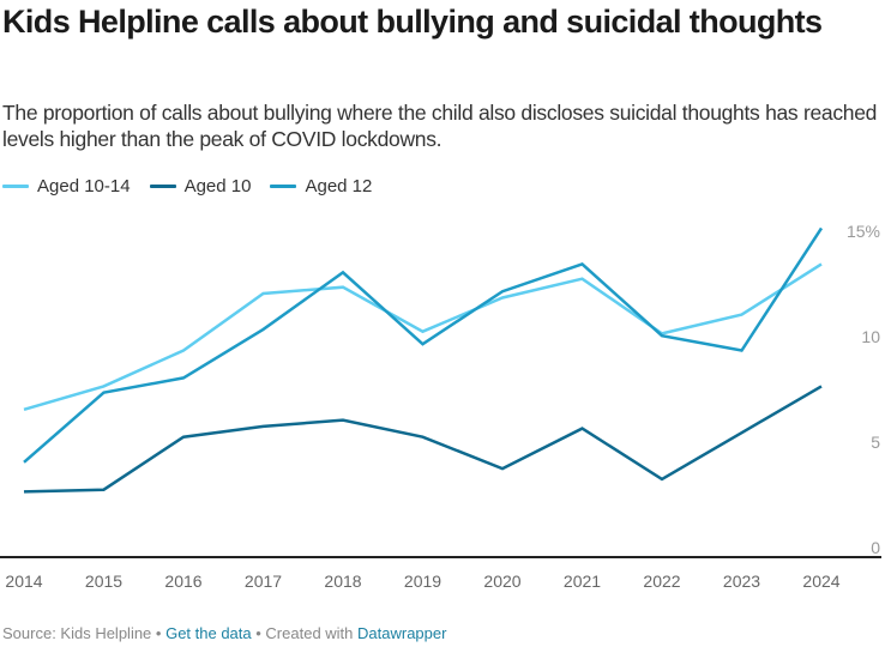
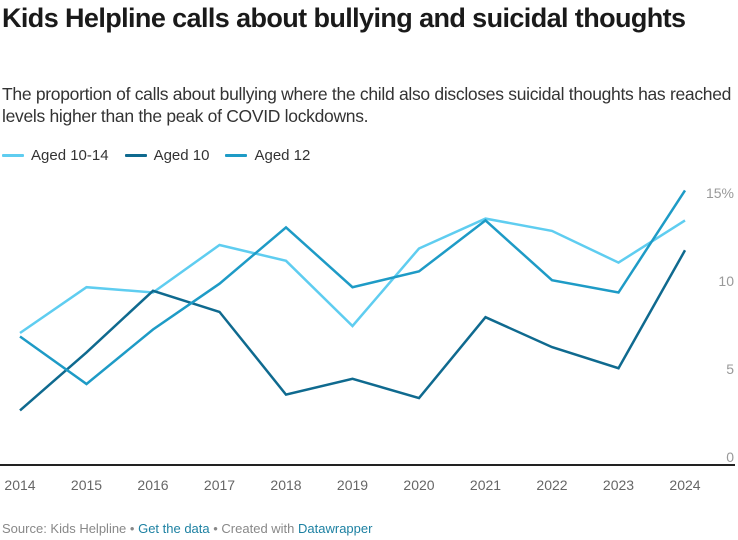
Aged 10-14/2014: 7.0% -> 7.5%
Aged 12/2014: 4.5% -> 7.3%
Aged 10-14/2015: 8.1% -> 10.1%
Aged 10/2015: 3.2% -> 6.4%
Aged 12/2015: 7.8% -> 4.6%
Aged 10/2016: 5.7% -> 9.9%
Aged 12/2016: 8.5% -> 7.7%
Aged 10/2017: 6.2% -> 8.7%
Aged 12/2017: 10.8% -> 10.3%
Aged 10-14/2018: 12.8% -> 11.6%
Aged 10/2018: 6.5% -> 4.0%
Aged 10-14/2019: 10.7% -> 7.9%
Aged 10/2019: 5.7% -> 4.9%
Aged 10/2020: 4.2% -> 3.8%
Aged 12/2020: 12.6% -> 11.0%
Aged 10-14/2021: 13.2% -> 14.0%
Aged 10/2021: 6.1% -> 8.4%
Aged 10-14/2022: 10.6% -> 13.3%
Aged 10/2022: 3.7% -> 6.7%
Aged 10/2023: 5.9% -> 5.5%
Aged 10/2024: 8.1% -> 12.2%
